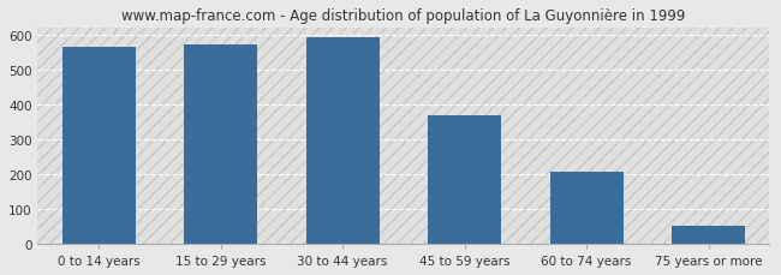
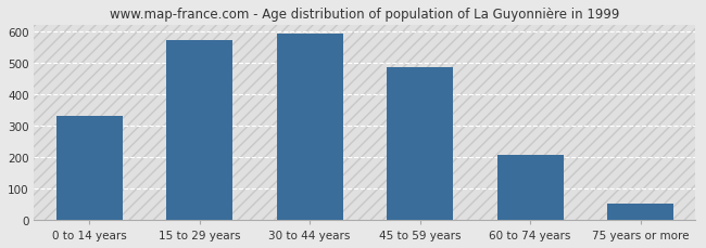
0 to 14 years: 565 -> 330
45 to 59 years: 368 -> 485
